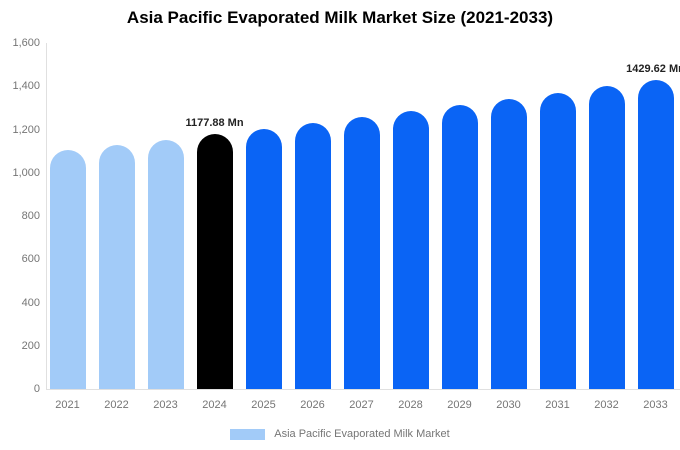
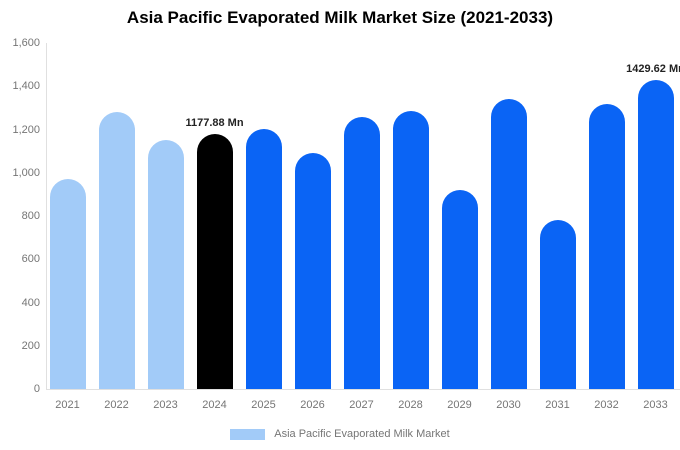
2021: 1100 -> 970
2022: 1130 -> 1280
2026: 1230 -> 1090
2029: 1310 -> 920
2031: 1370 -> 780
2032: 1400 -> 1320
